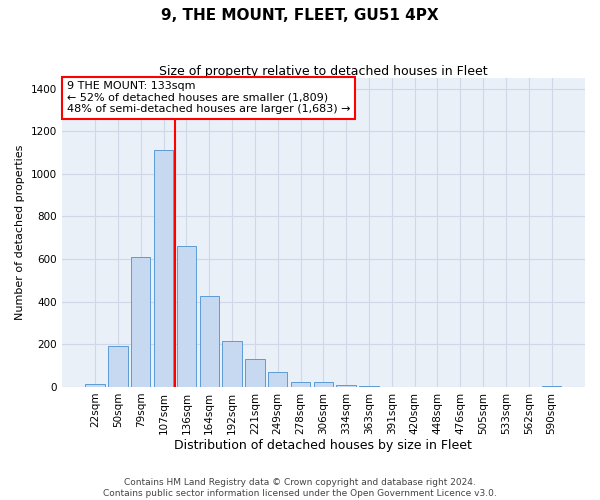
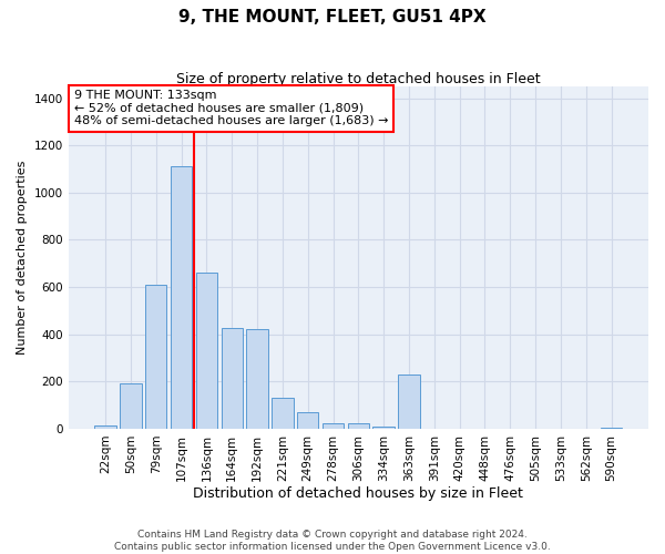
192sqm: 215 -> 420
363sqm: 5 -> 230
